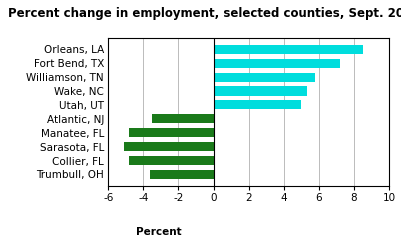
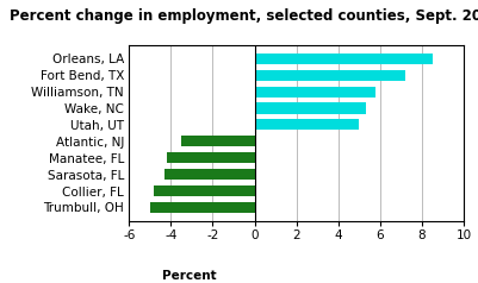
Manatee, FL: -4.8 -> -4.2
Sarasota, FL: -5.1 -> -4.3
Trumbull, OH: -3.6 -> -5.0
